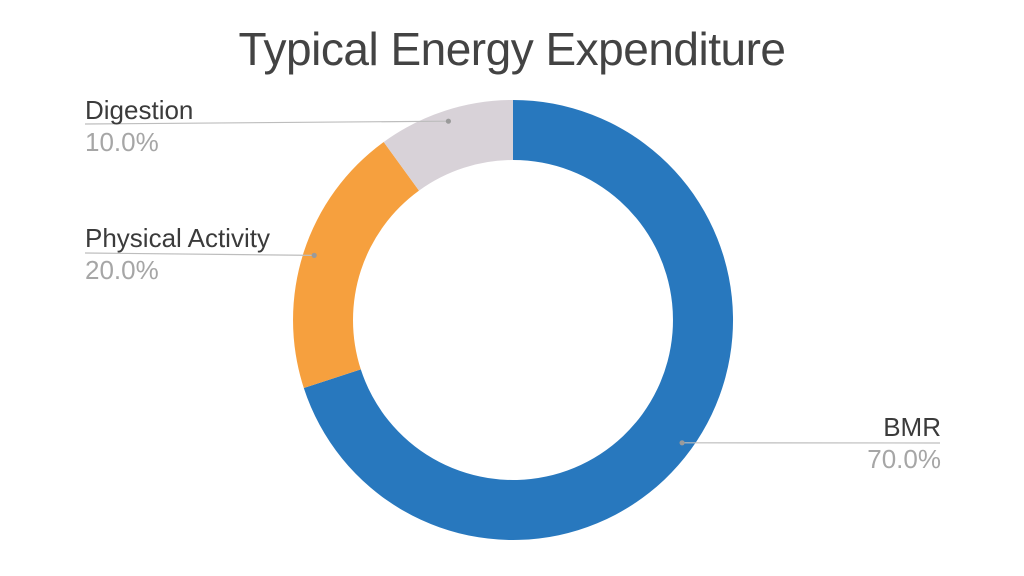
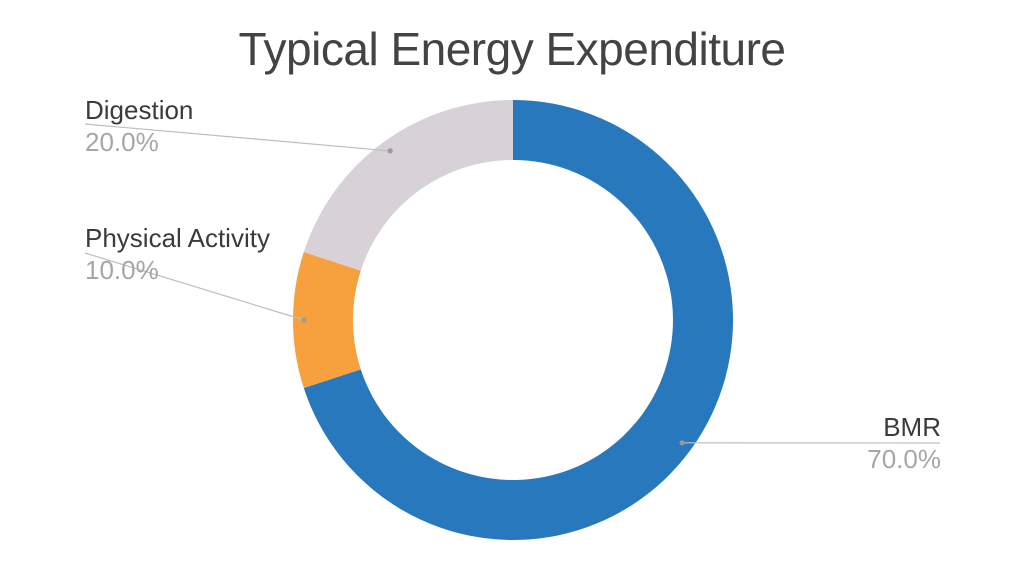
Physical Activity: 20.0% -> 10.0%
Digestion: 10.0% -> 20.0%
